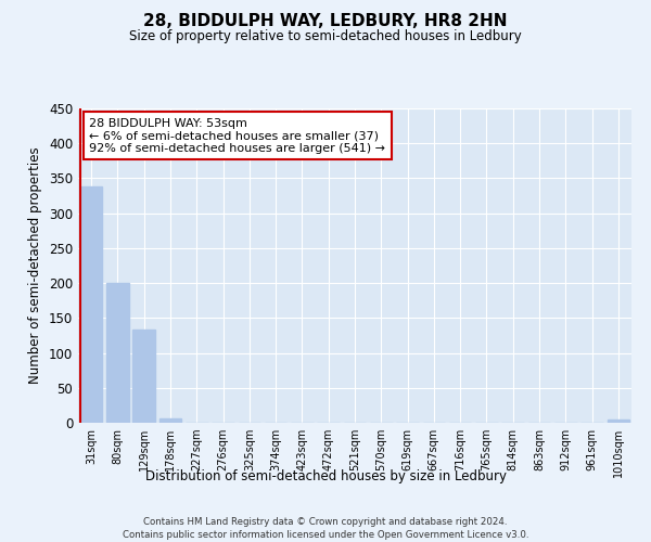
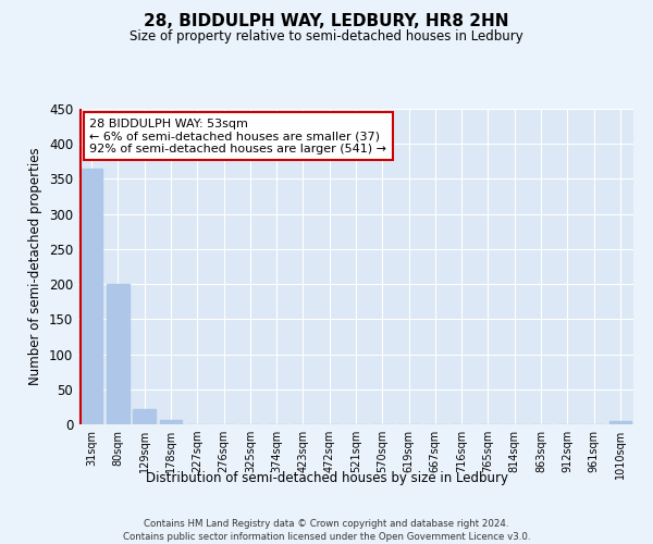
31sqm: 338 -> 365
129sqm: 134 -> 21
